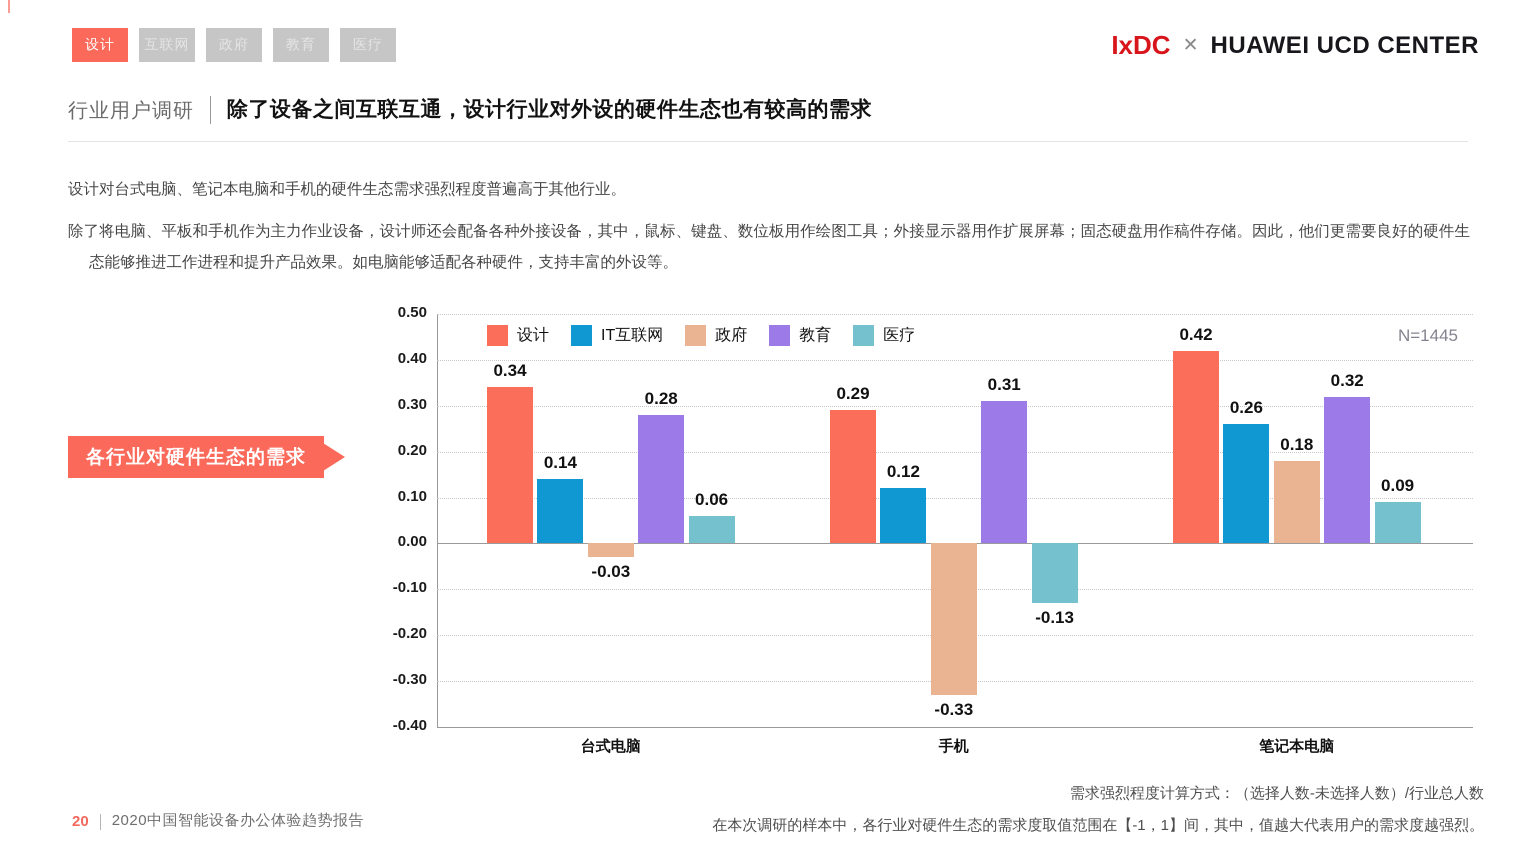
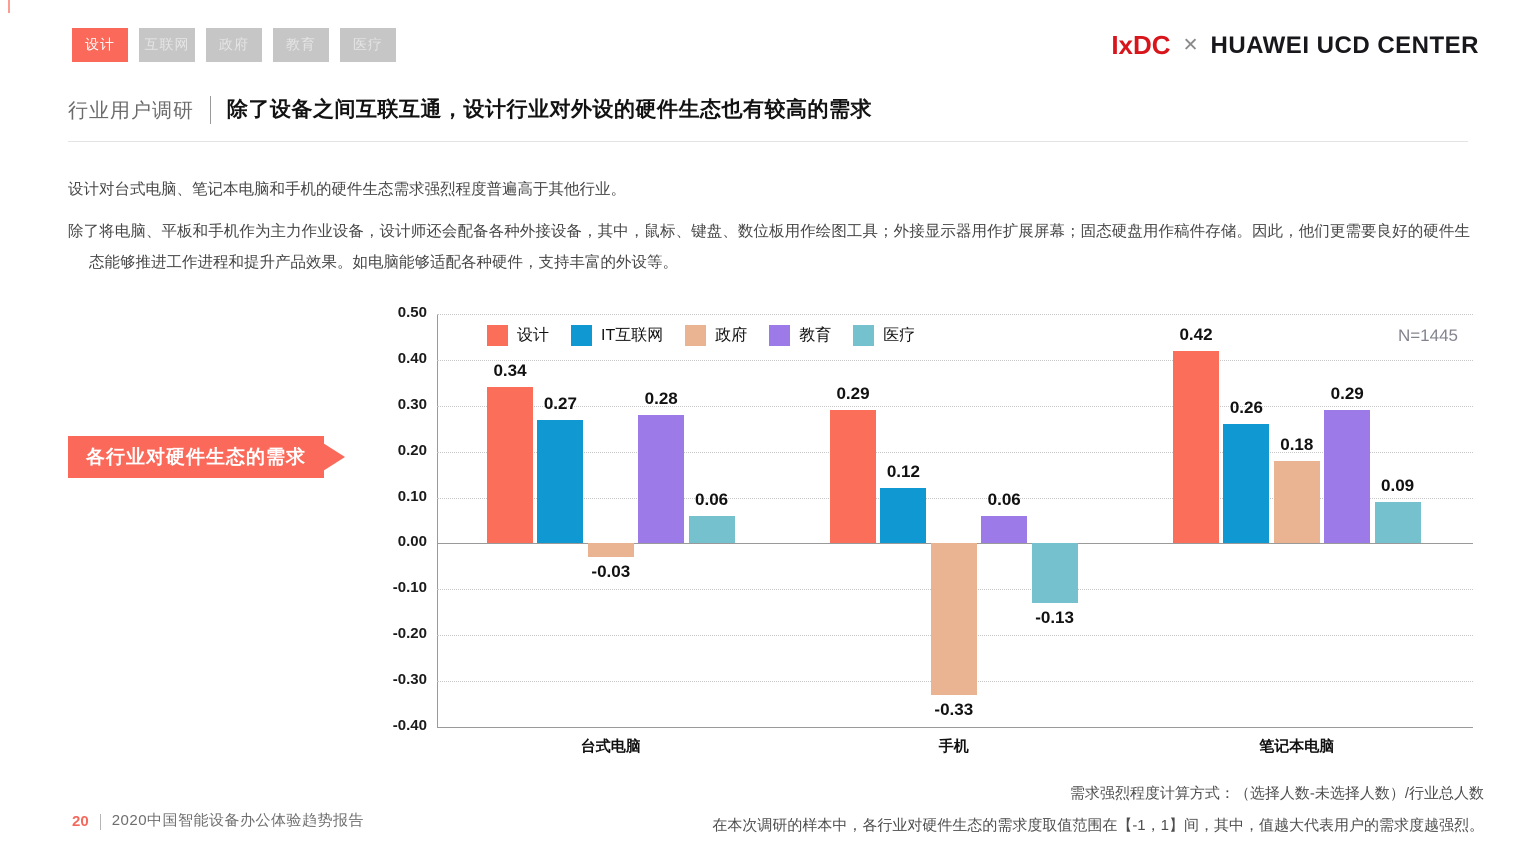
IT互联网/台式电脑: 0.14 -> 0.27
教育/手机: 0.31 -> 0.06
教育/笔记本电脑: 0.32 -> 0.29
